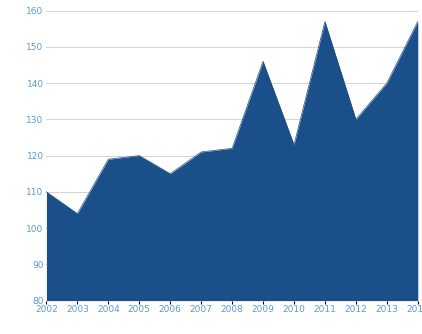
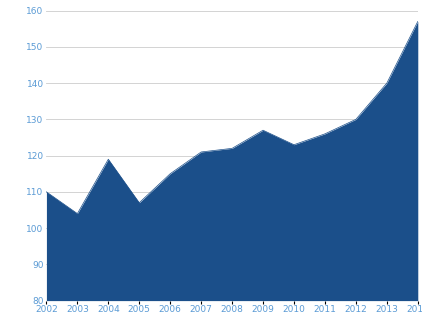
2005: 120 -> 107
2009: 146 -> 127
2011: 157 -> 126
